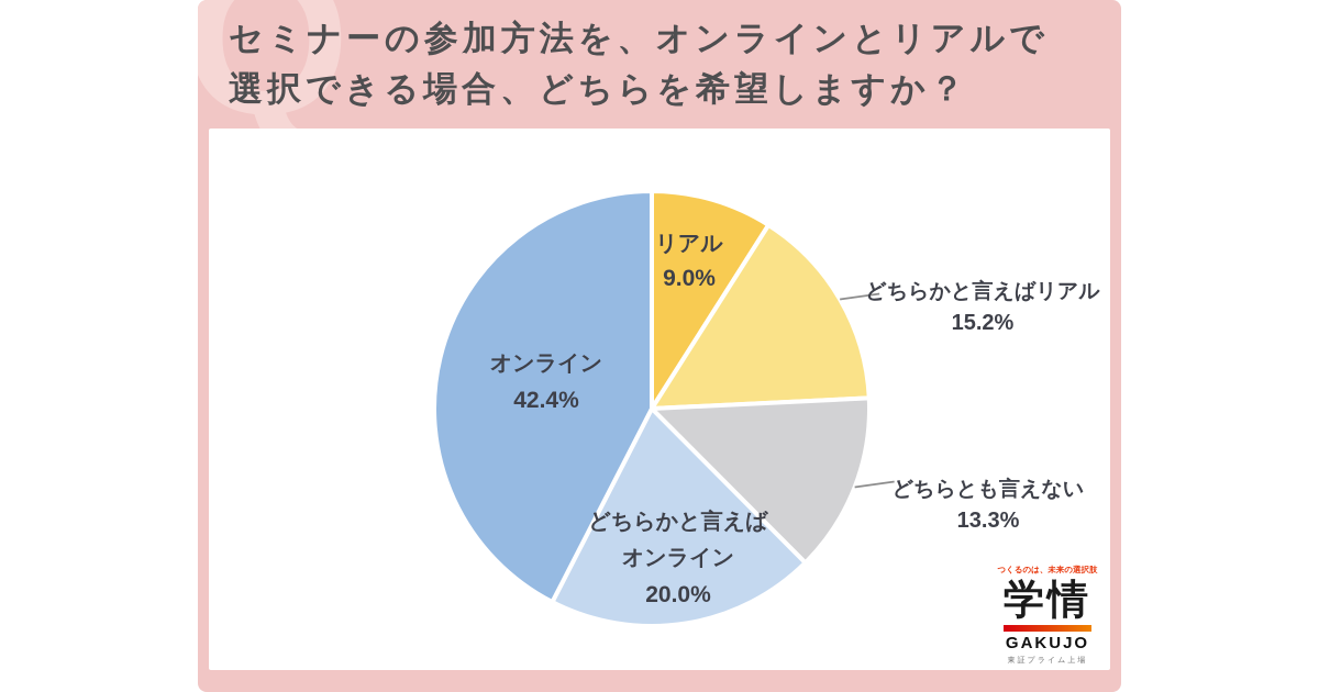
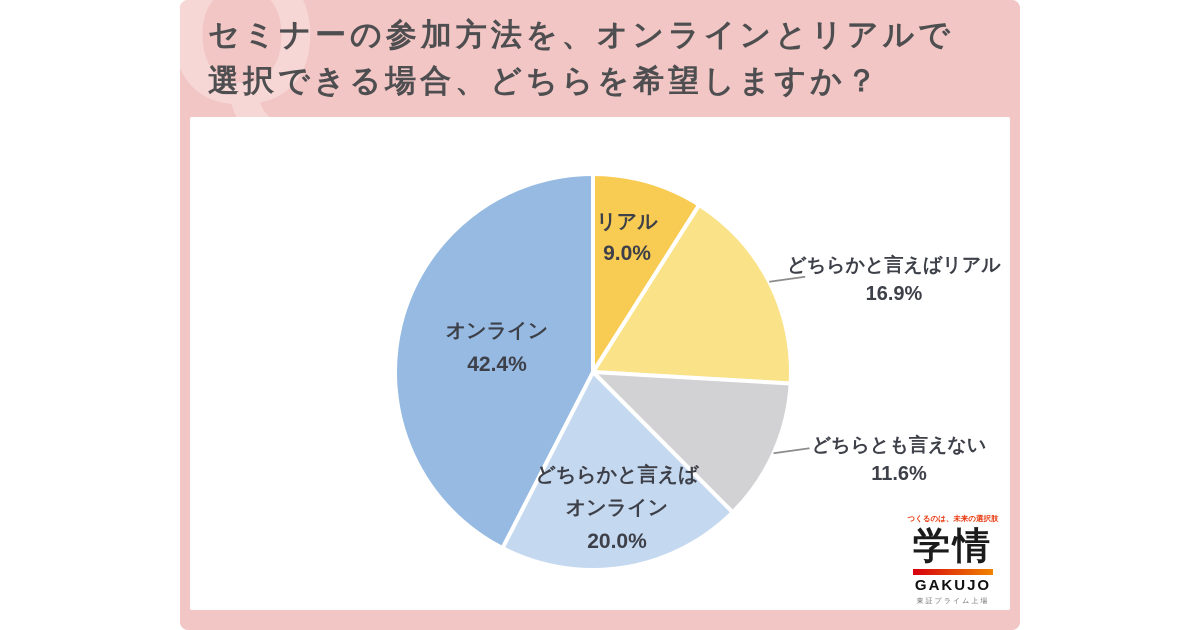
どちらかと言えばリアル: 15.2% -> 16.9%
どちらとも言えない: 13.3% -> 11.6%
